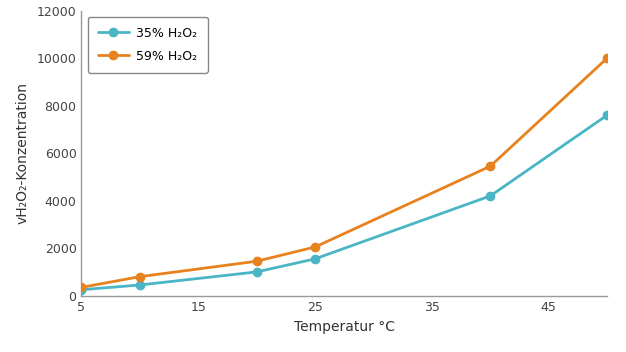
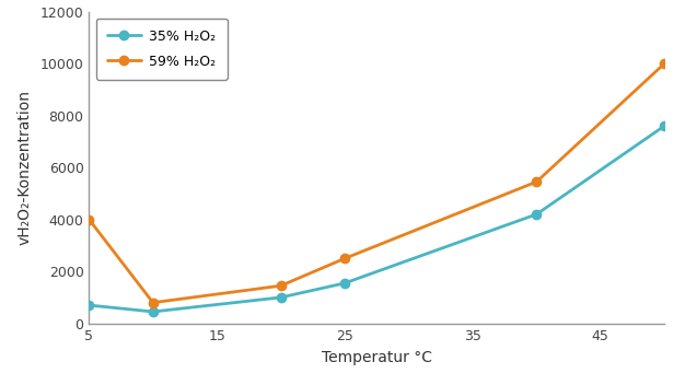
35% H₂O₂/5: 250 -> 700
59% H₂O₂/5: 350 -> 4000
59% H₂O₂/25: 2050 -> 2500
